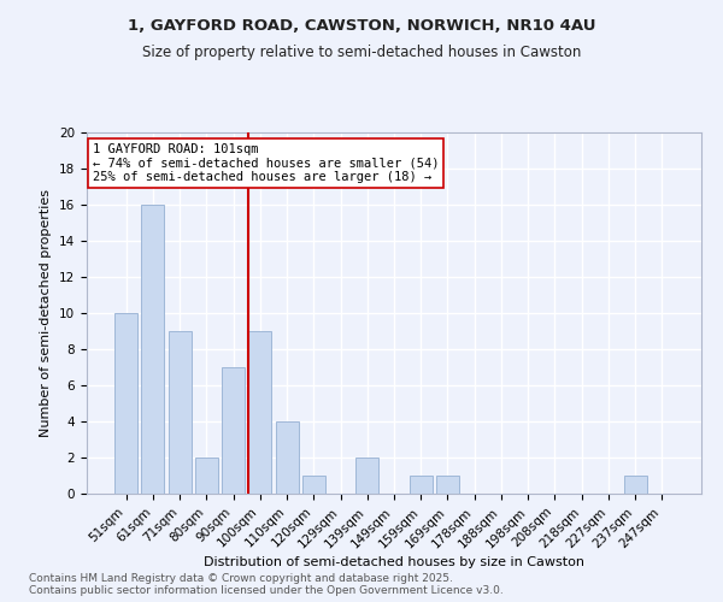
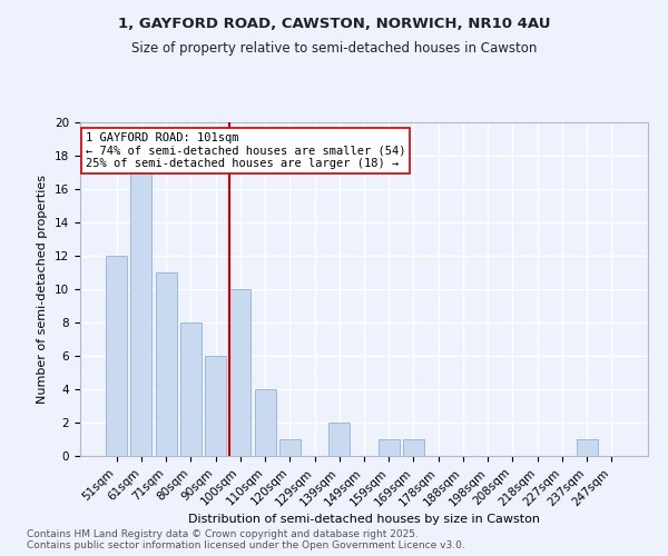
51sqm: 10 -> 12
61sqm: 16 -> 17
71sqm: 9 -> 11
80sqm: 2 -> 8
90sqm: 7 -> 6
100sqm: 9 -> 10
